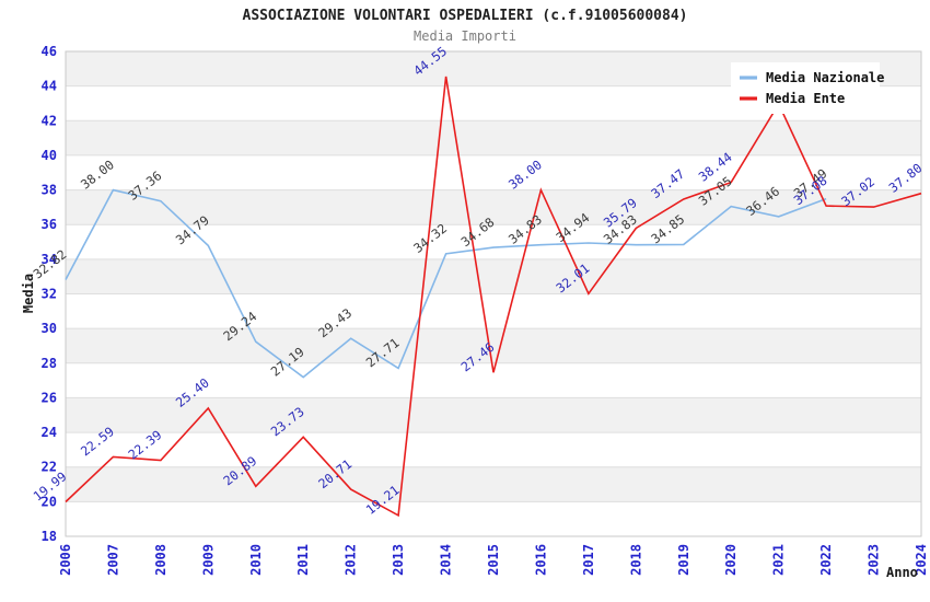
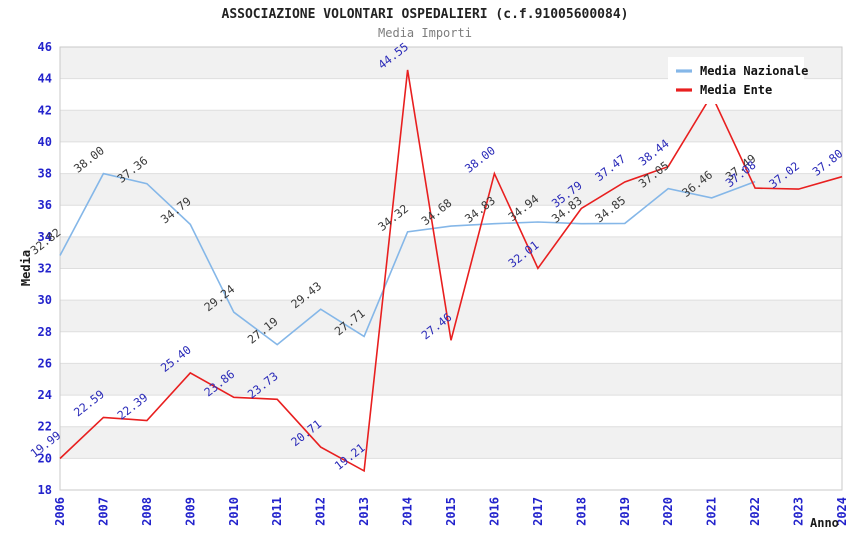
Media Ente/2010: 20.89 -> 23.86
